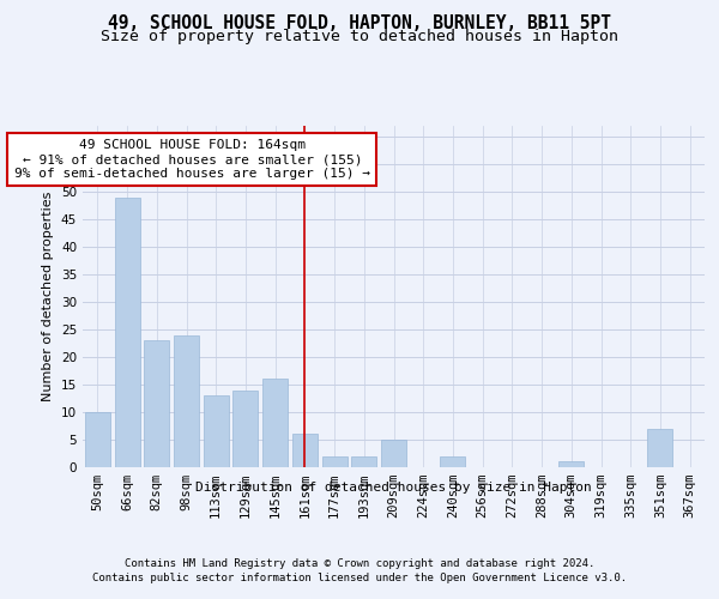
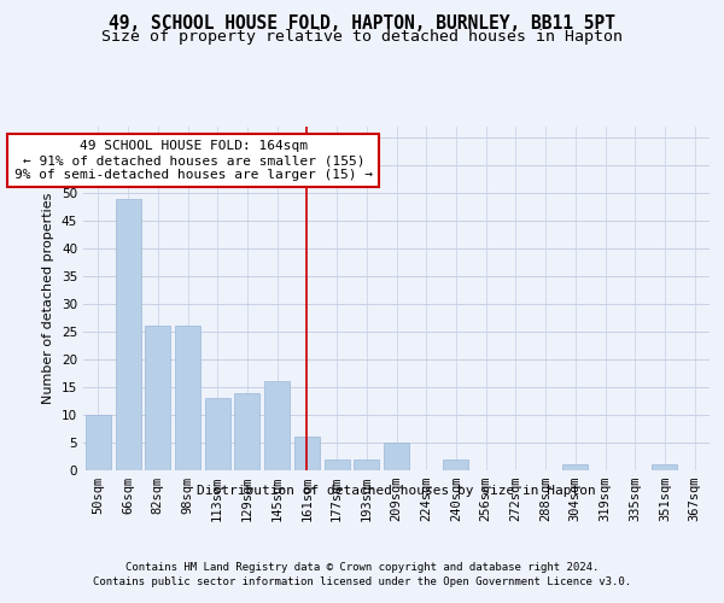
82sqm: 23 -> 26
98sqm: 24 -> 26
351sqm: 7 -> 1
